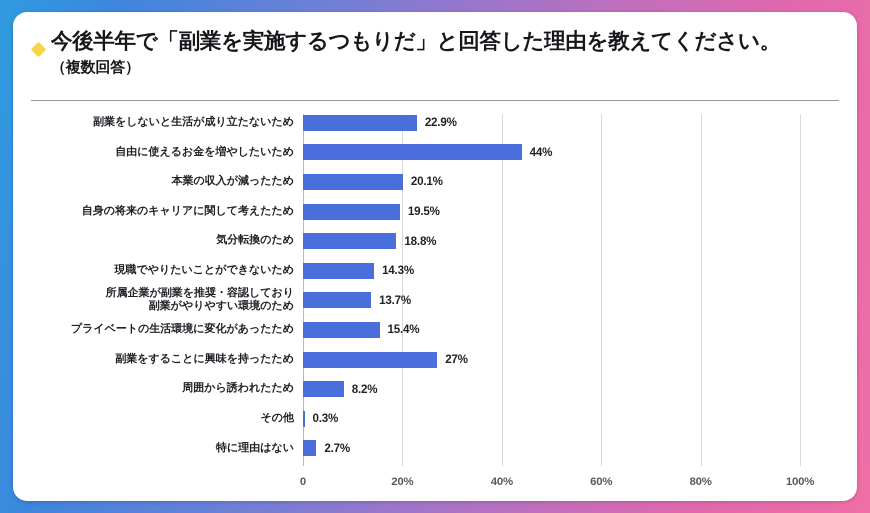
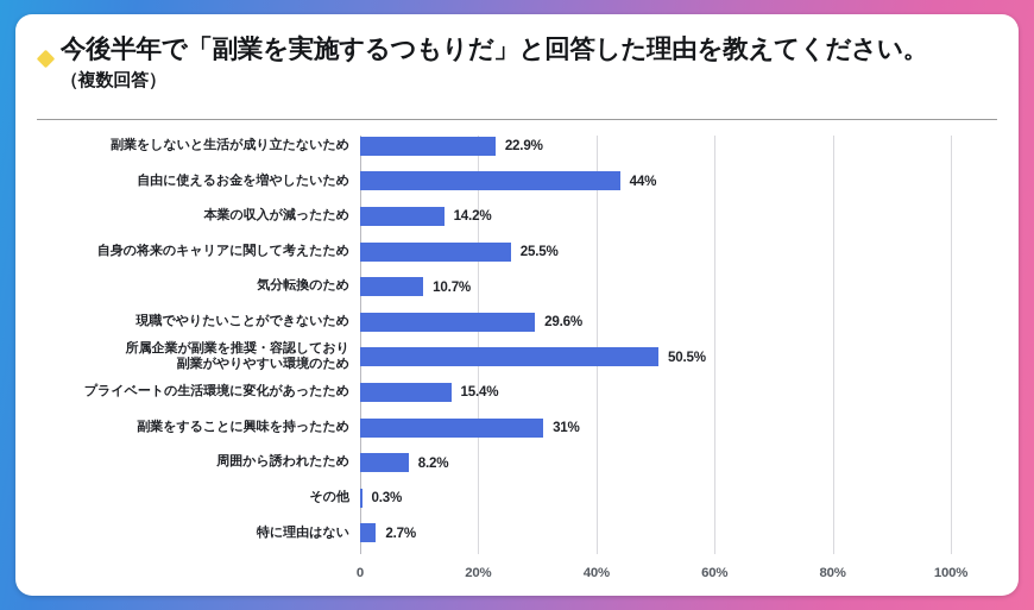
本業の収入が減ったため: 20.1% -> 14.2%
自身の将来のキャリアに関して考えたため: 19.5% -> 25.5%
気分転換のため: 18.8% -> 10.7%
現職でやりたいことができないため: 14.3% -> 29.6%
所属企業が副業を推奨・容認しており 副業がやりやすい環境のため: 13.7% -> 50.5%
副業をすることに興味を持ったため: 27% -> 31%
